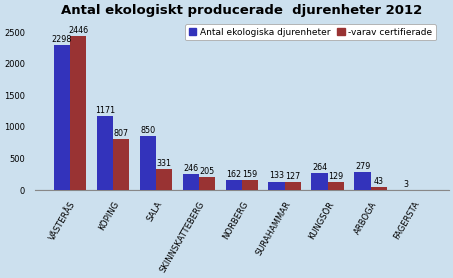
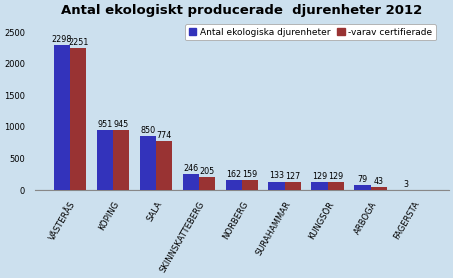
-varav certifierade/VÄSTERÅS: 2446 -> 2251
Antal ekologiska djurenheter/KÖPING: 1171 -> 951
-varav certifierade/KÖPING: 807 -> 945
-varav certifierade/SALA: 331 -> 774
Antal ekologiska djurenheter/KUNGSÖR: 264 -> 129
Antal ekologiska djurenheter/ARBOGA: 279 -> 79
